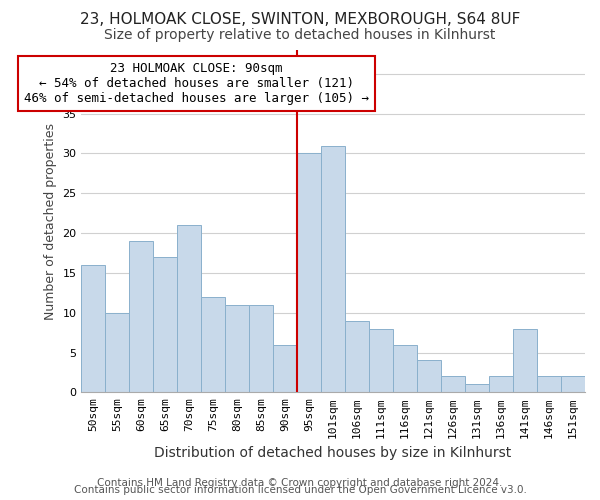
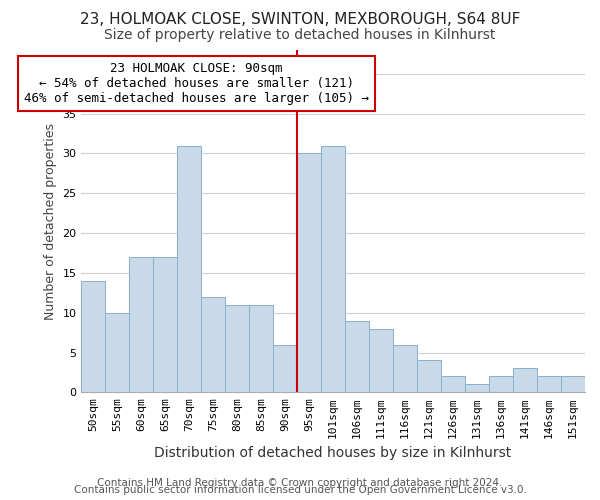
50sqm: 16 -> 14
60sqm: 19 -> 17
70sqm: 21 -> 31
141sqm: 8 -> 3
